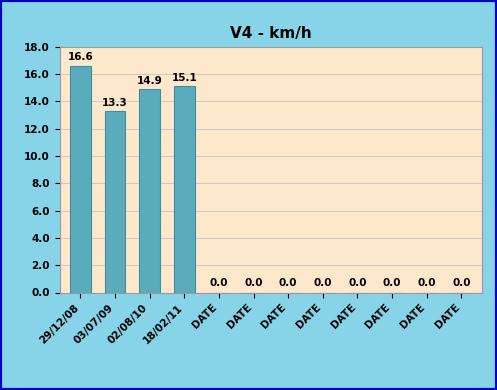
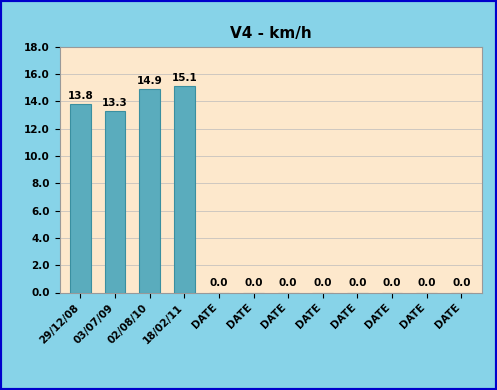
29/12/08: 16.6 -> 13.8
